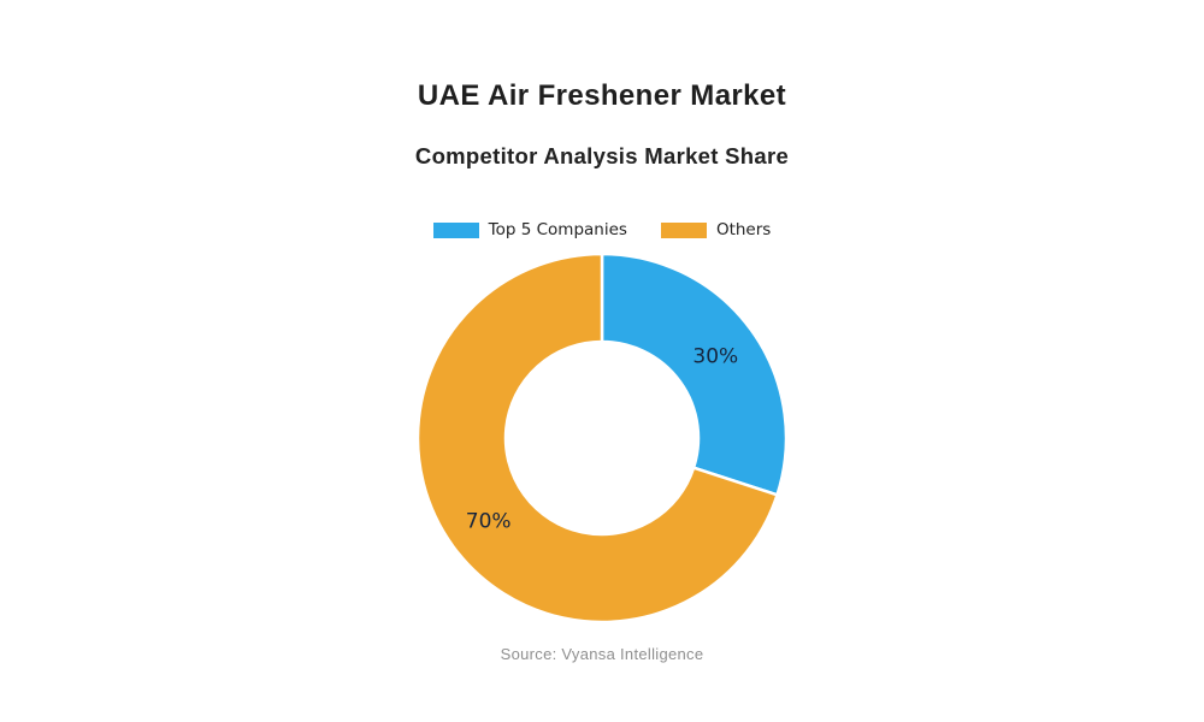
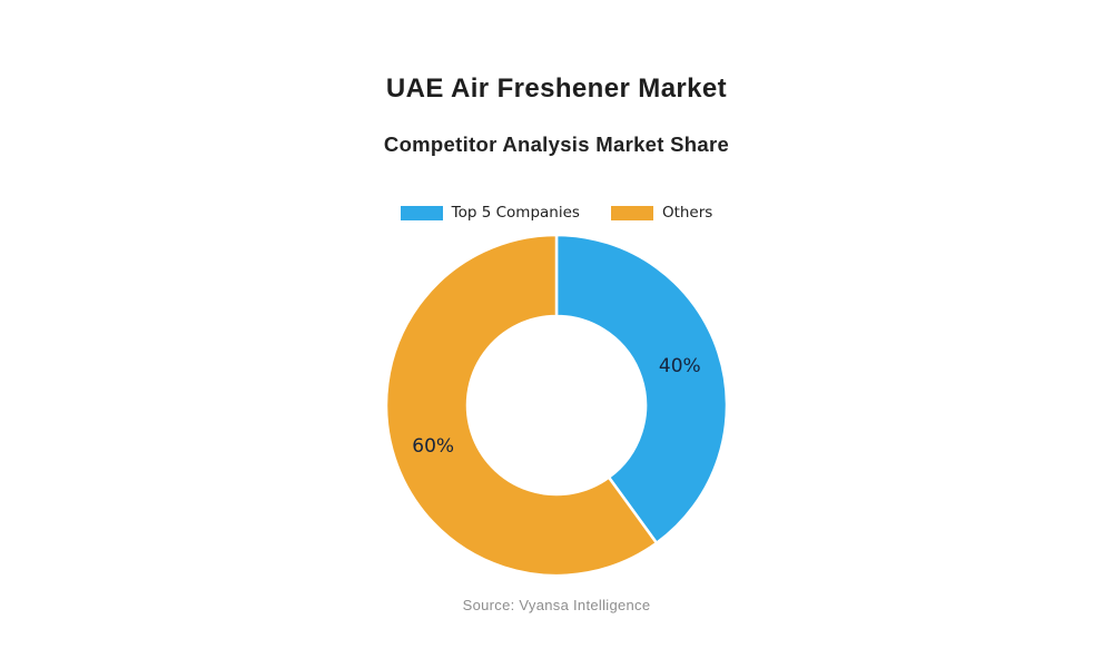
Top 5 Companies: 30% -> 40%
Others: 70% -> 60%
